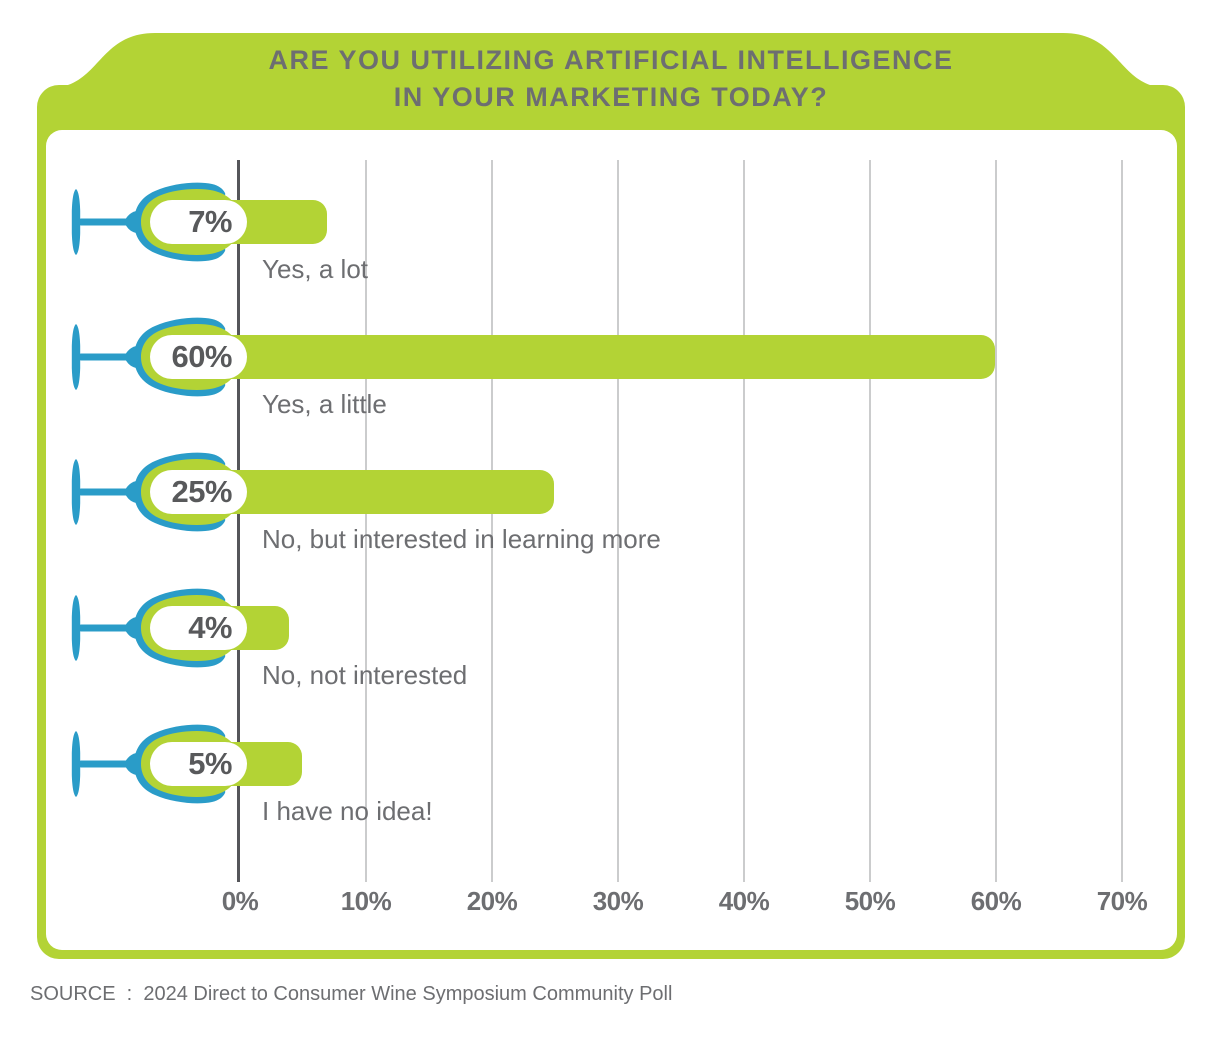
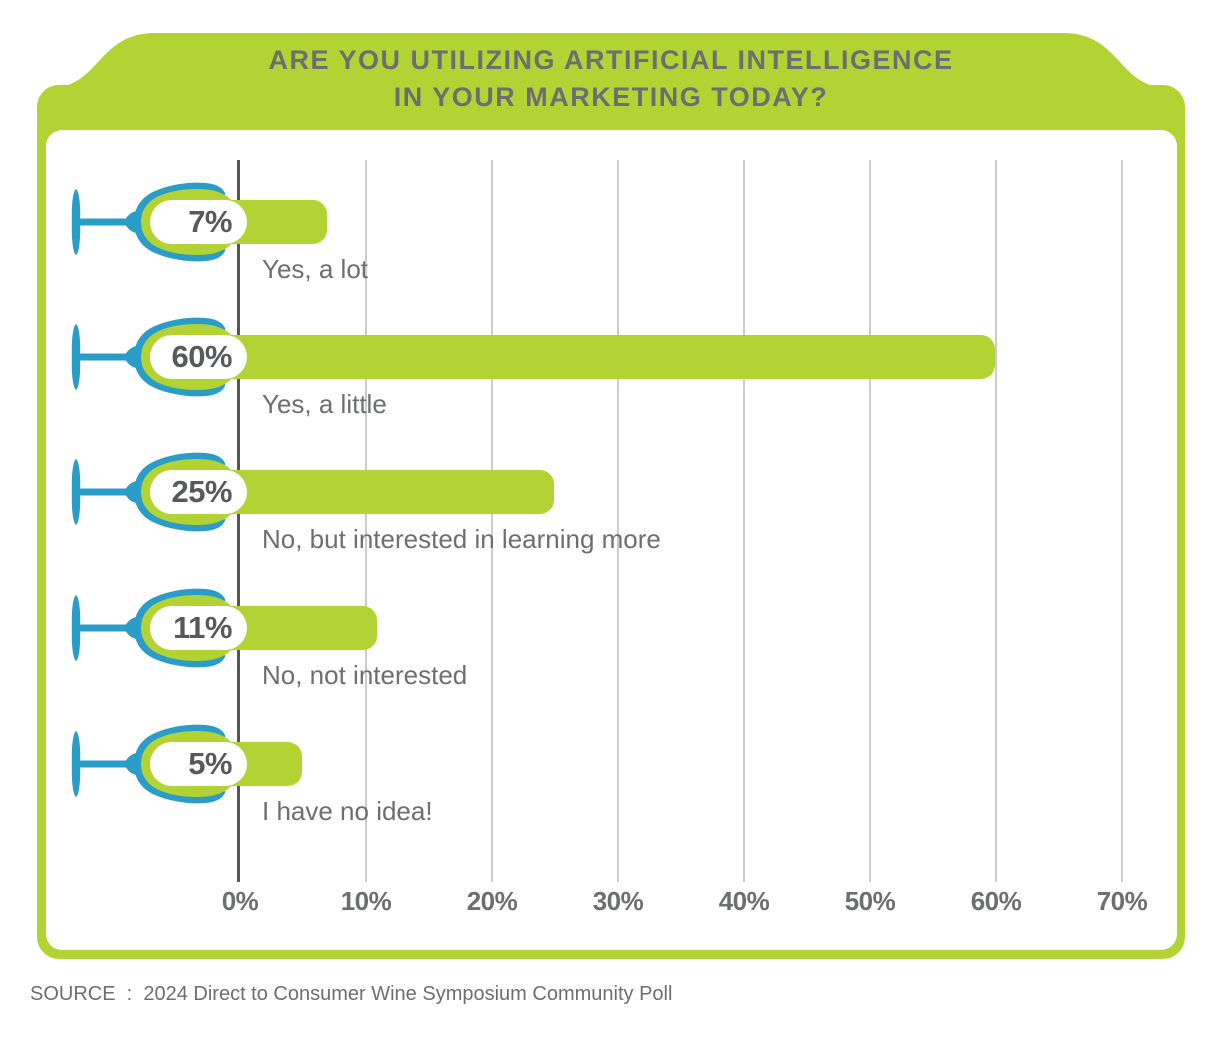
No, not interested: 4% -> 11%
